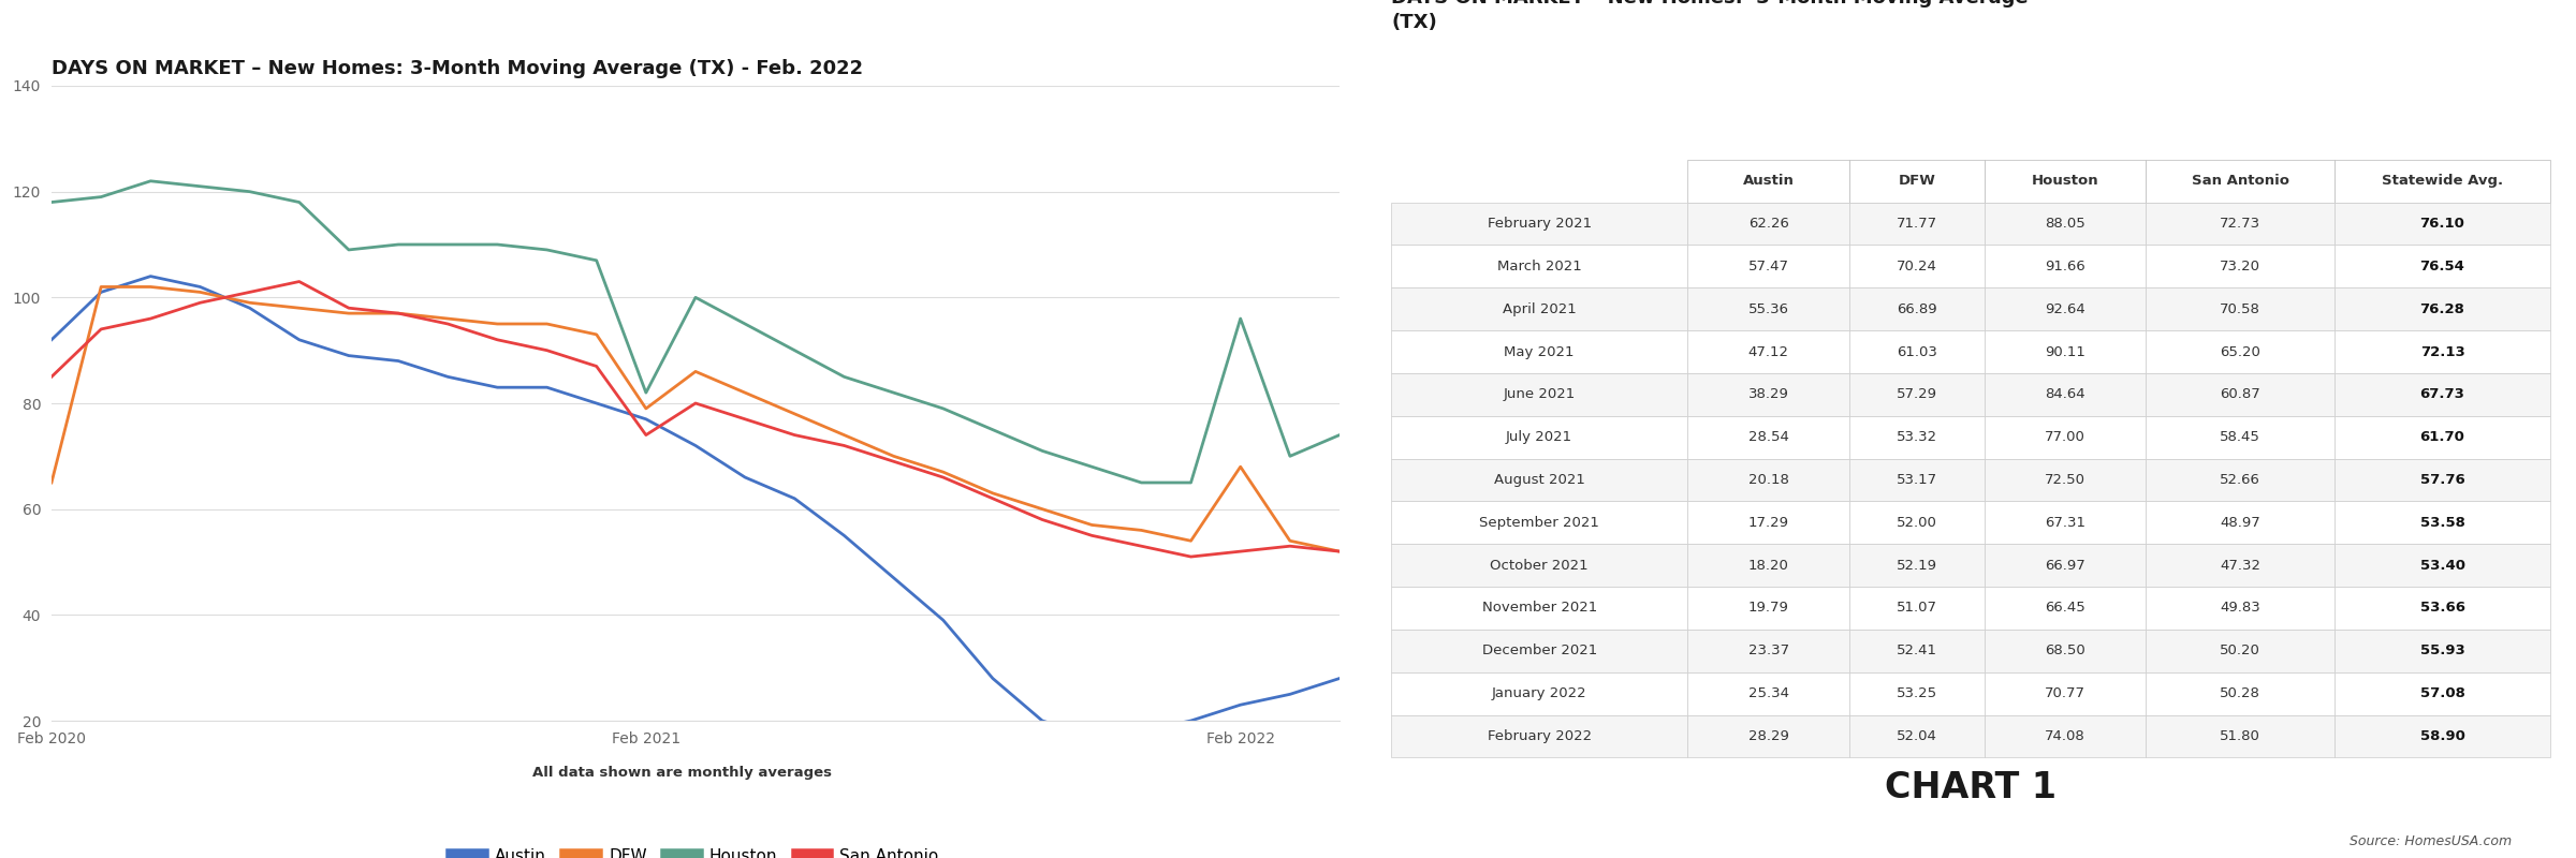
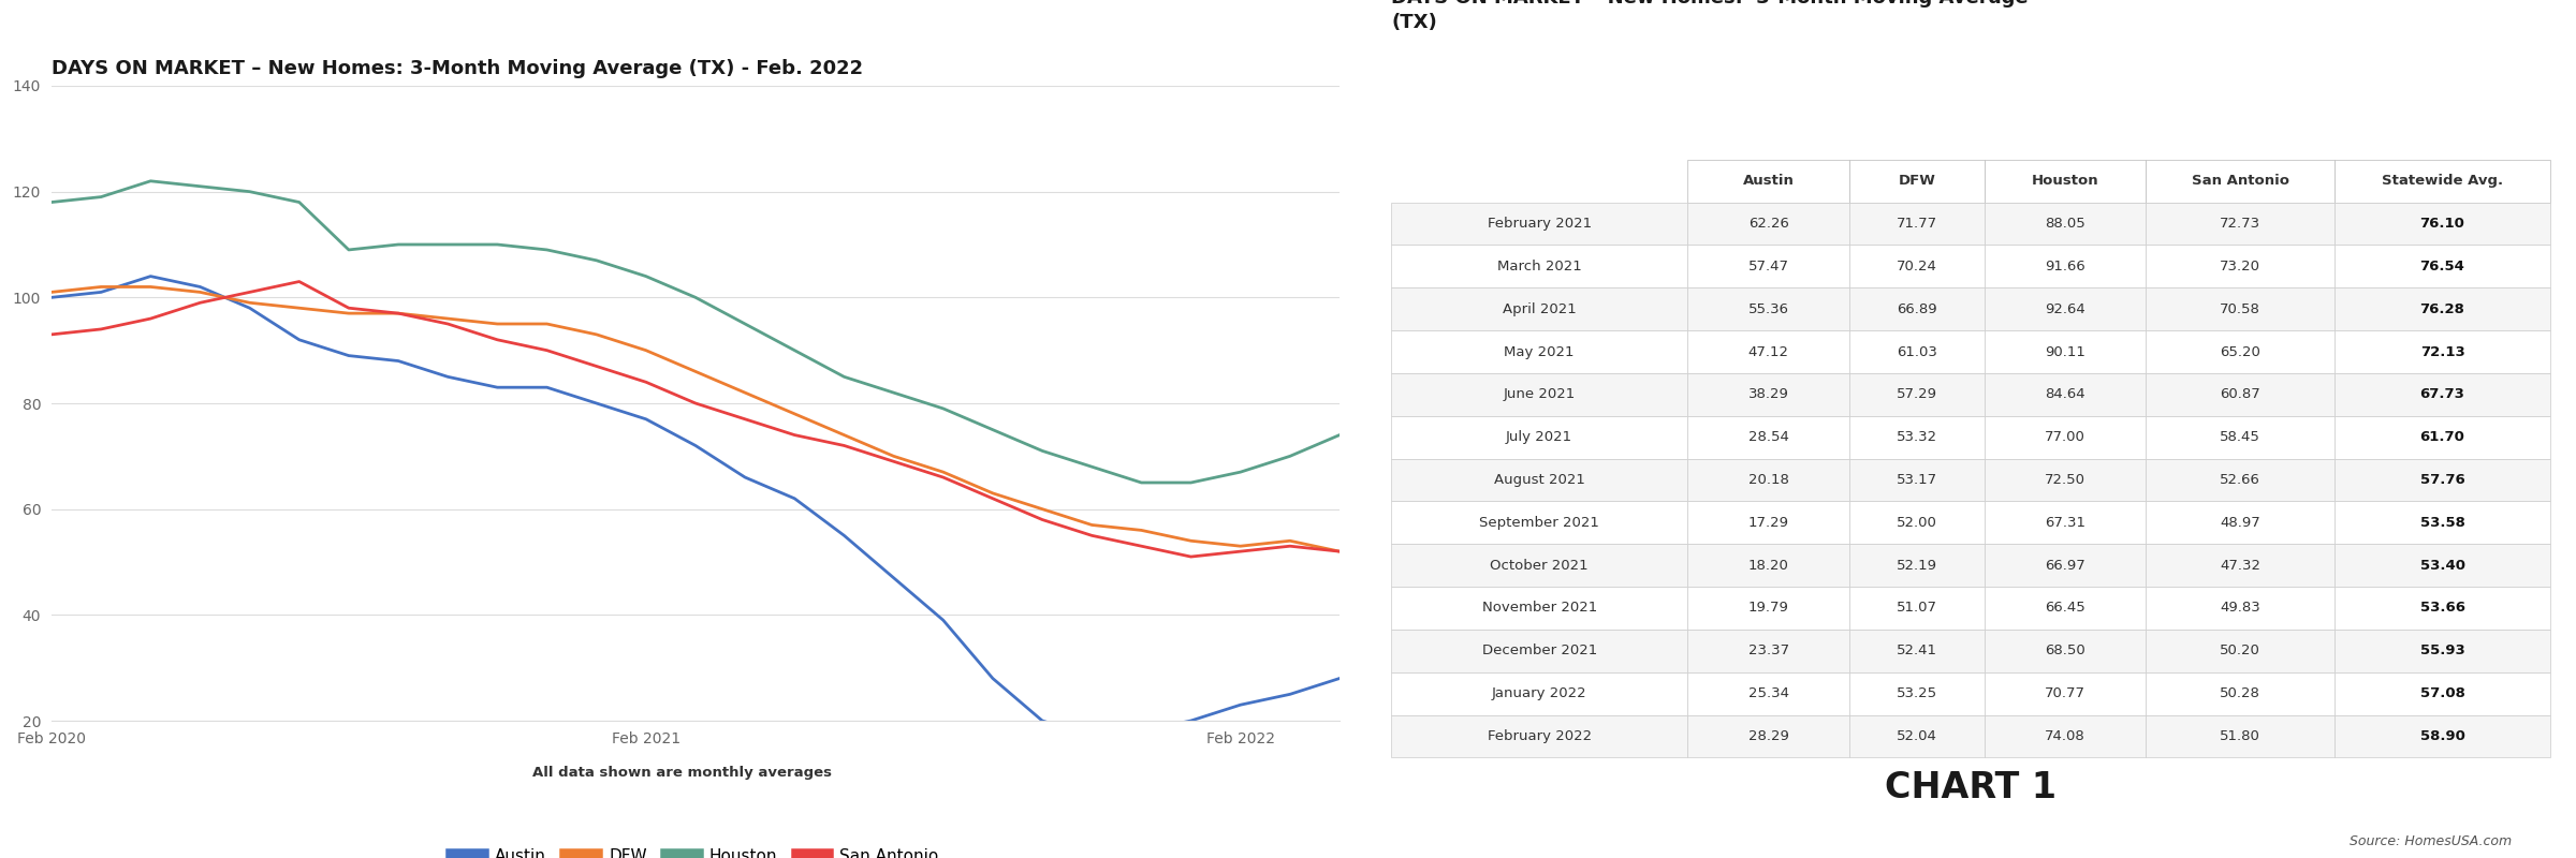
Austin/Feb 2020: 92 -> 100
DFW/Feb 2020: 65 -> 101
San Antonio/Feb 2020: 85 -> 93
DFW/Feb 2021: 79 -> 90
Houston/Feb 2021: 82 -> 104
San Antonio/Feb 2021: 74 -> 84
DFW/Feb 2022: 68 -> 53
Houston/Feb 2022: 96 -> 67
